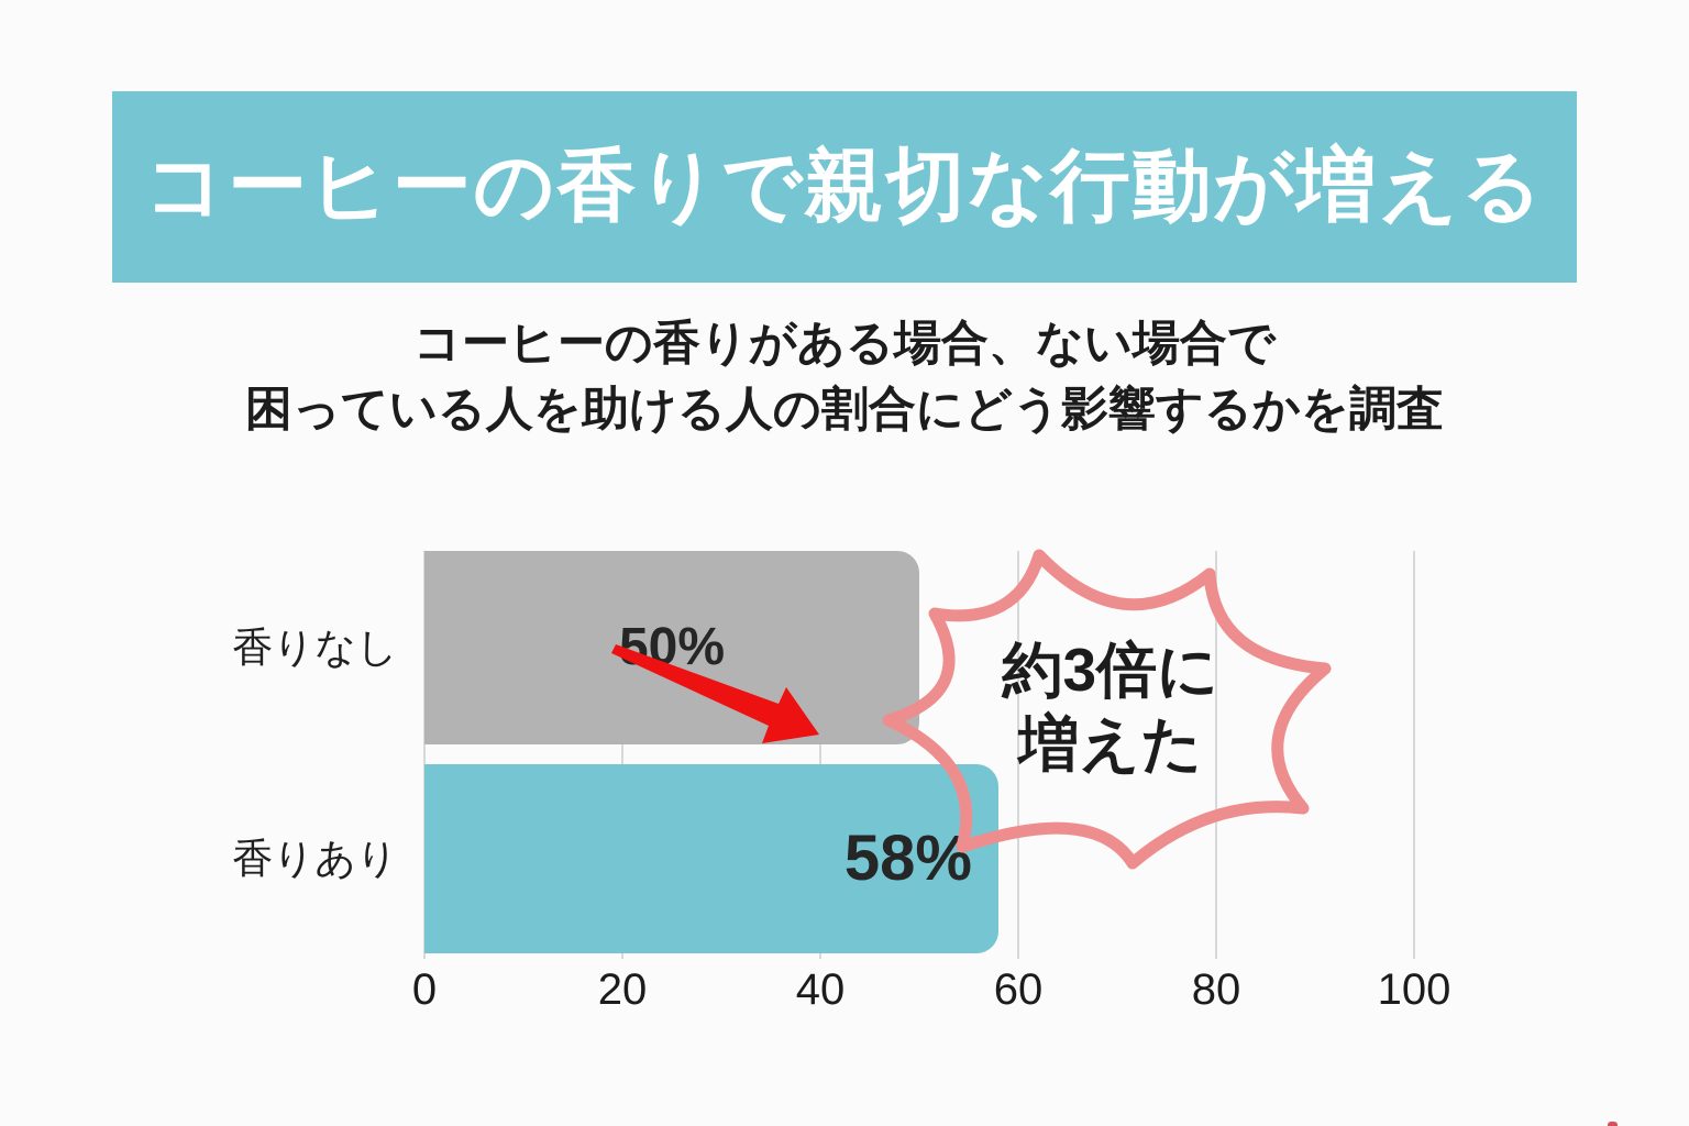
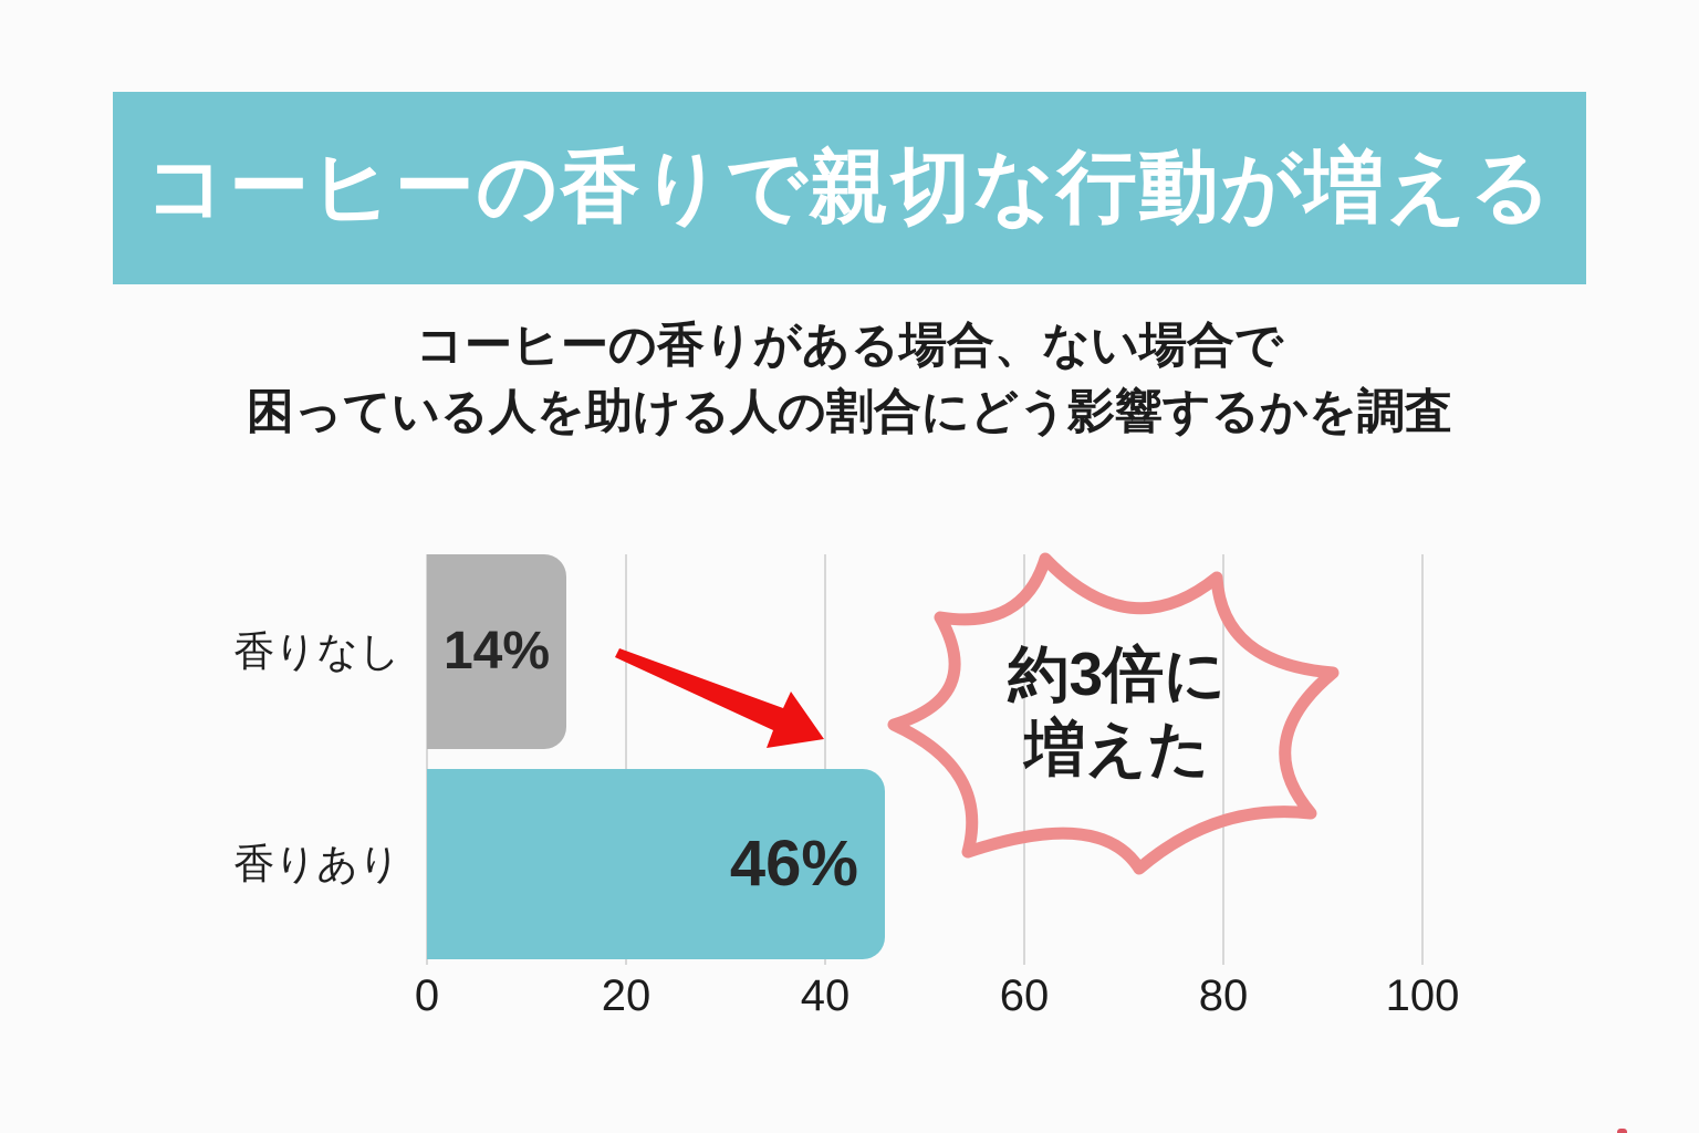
香りなし: 50% -> 14%
香りあり: 58% -> 46%
